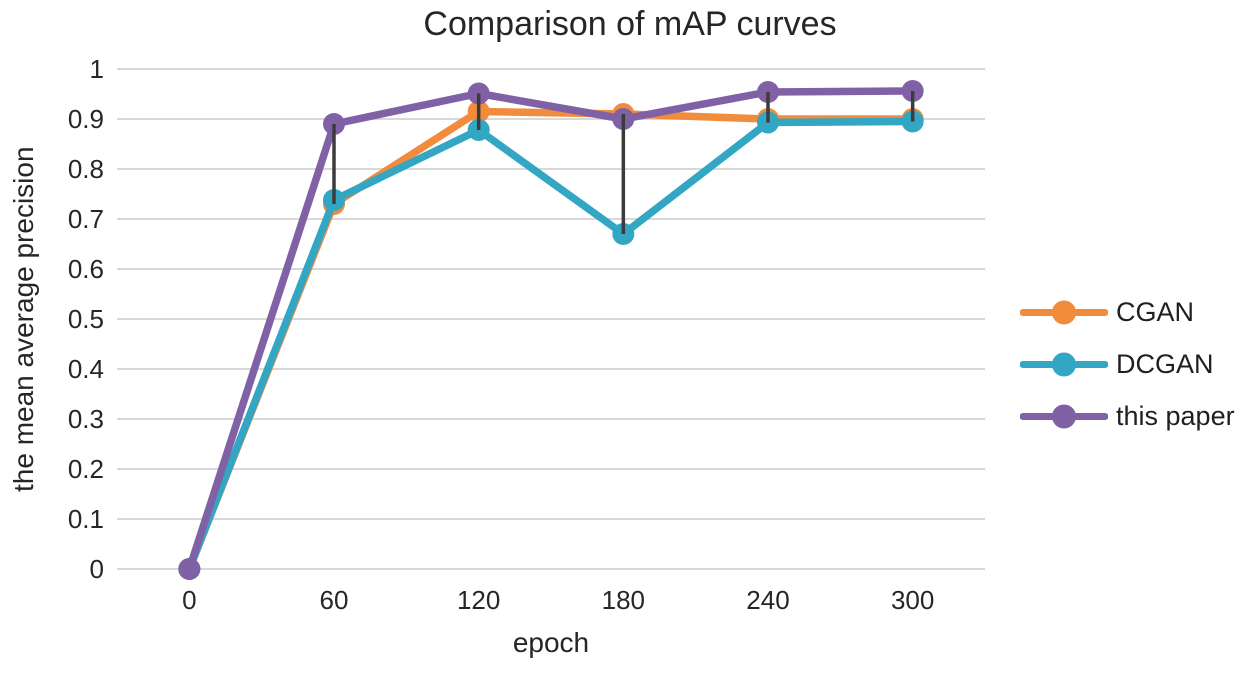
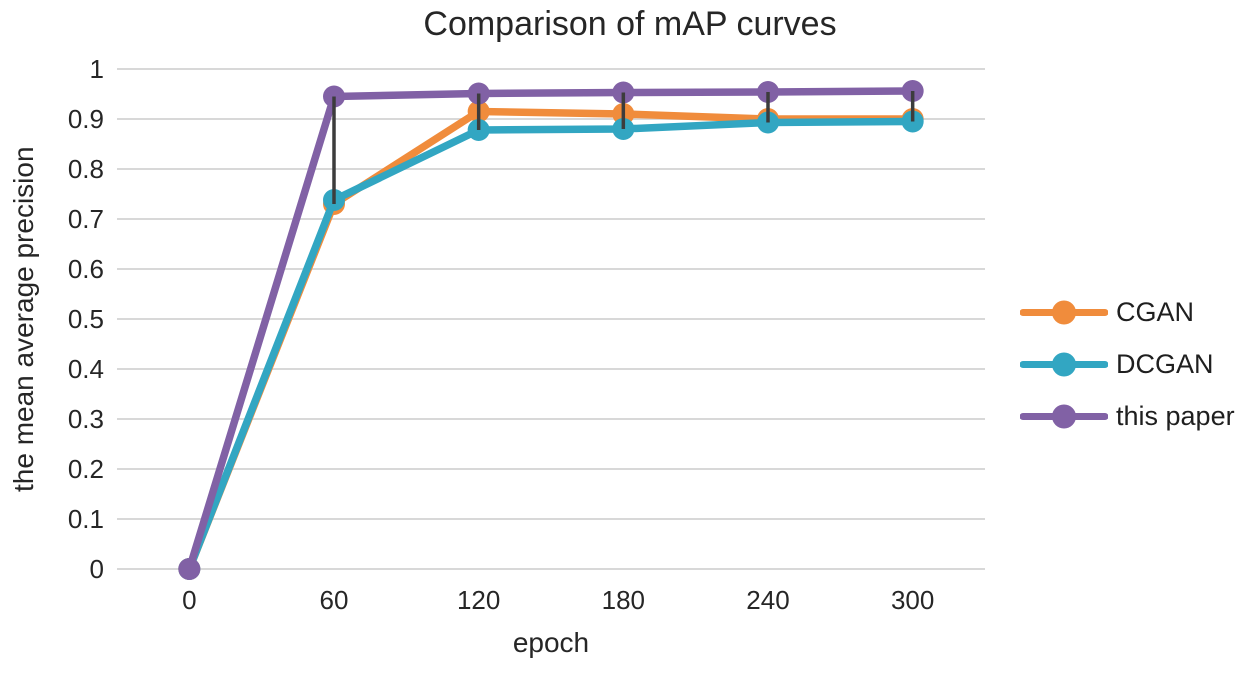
this paper/60: 0.89 -> 0.94
DCGAN/180: 0.67 -> 0.88
this paper/180: 0.90 -> 0.95
